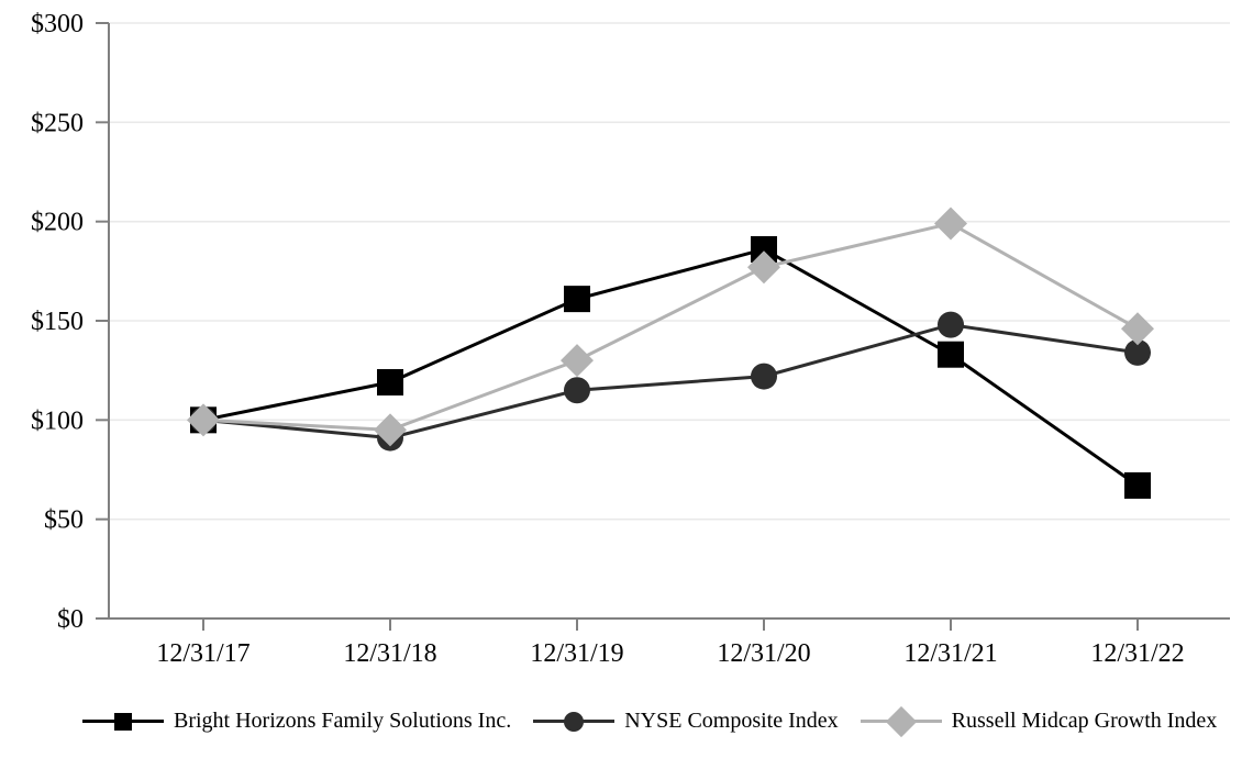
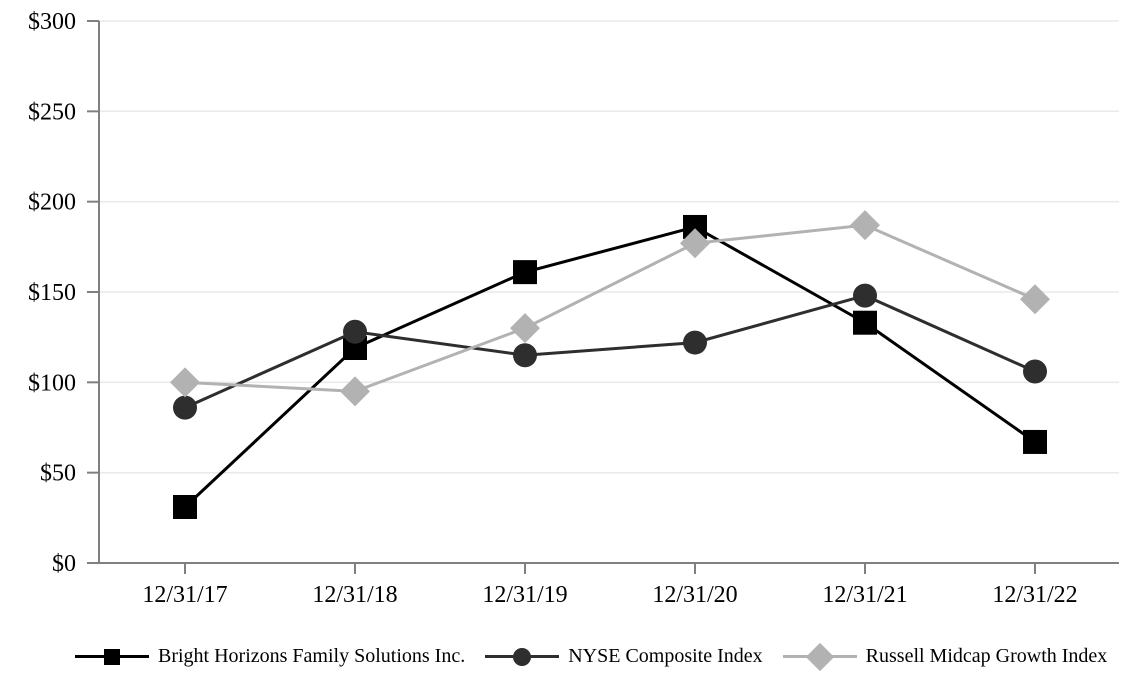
Bright Horizons Family Solutions Inc./12/31/17: $100 -> $31
NYSE Composite Index/12/31/17: $100 -> $86
NYSE Composite Index/12/31/18: $91 -> $128
Russell Midcap Growth Index/12/31/21: $199 -> $187
NYSE Composite Index/12/31/22: $134 -> $106
